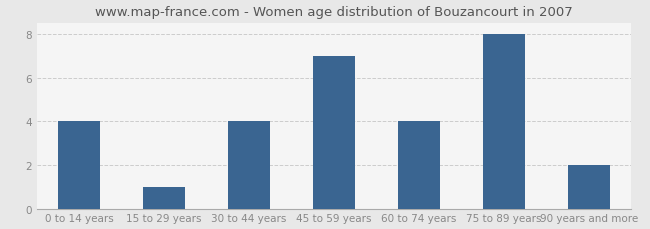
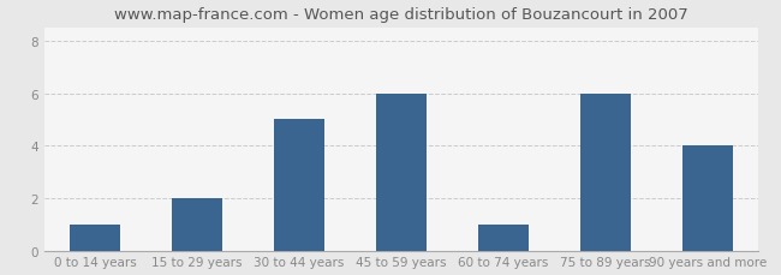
0 to 14 years: 4 -> 1
15 to 29 years: 1 -> 2
30 to 44 years: 4 -> 5
45 to 59 years: 7 -> 6
60 to 74 years: 4 -> 1
75 to 89 years: 8 -> 6
90 years and more: 2 -> 4
